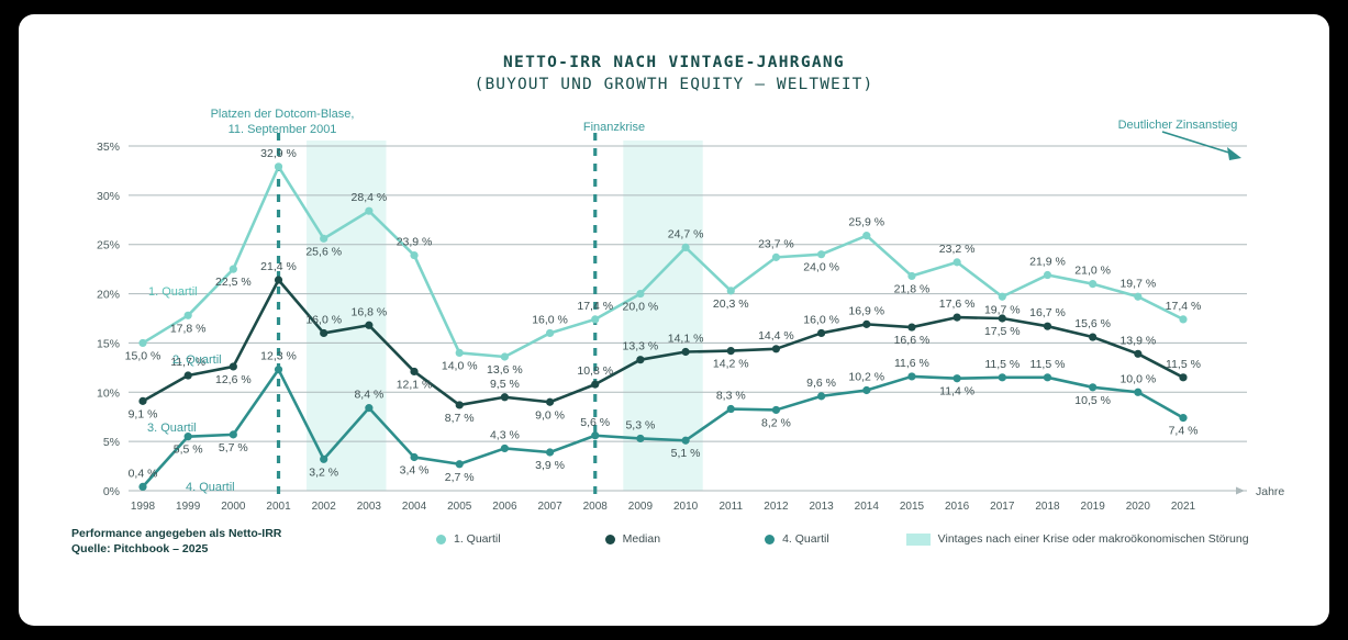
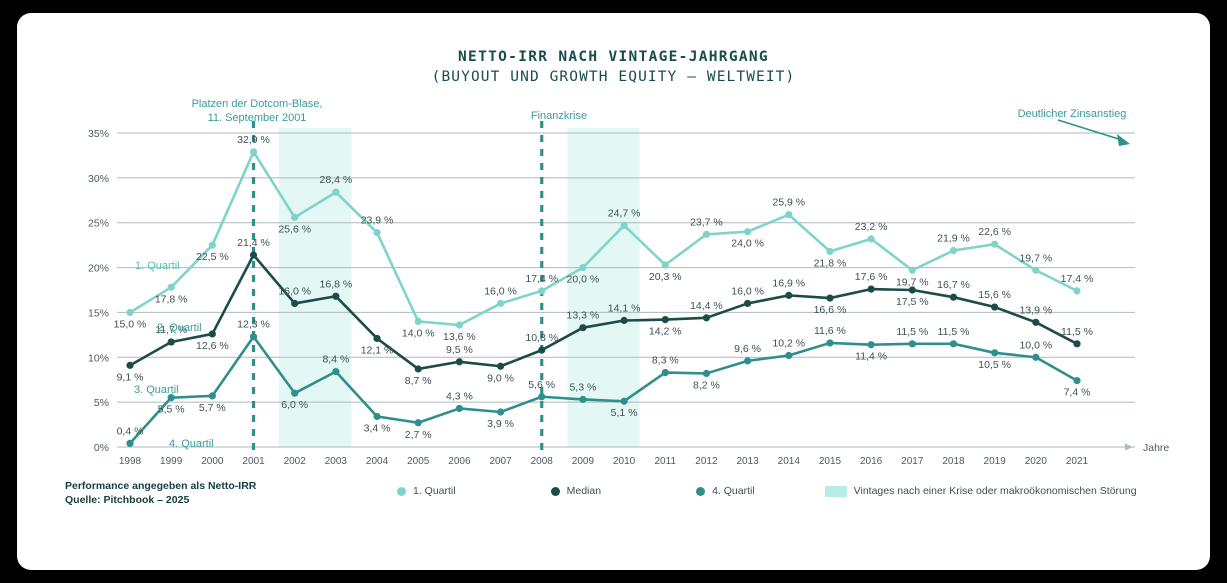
4. Quartil/2002: 3,2 -> 6,0
1. Quartil/2019: 21,0 -> 22,6
